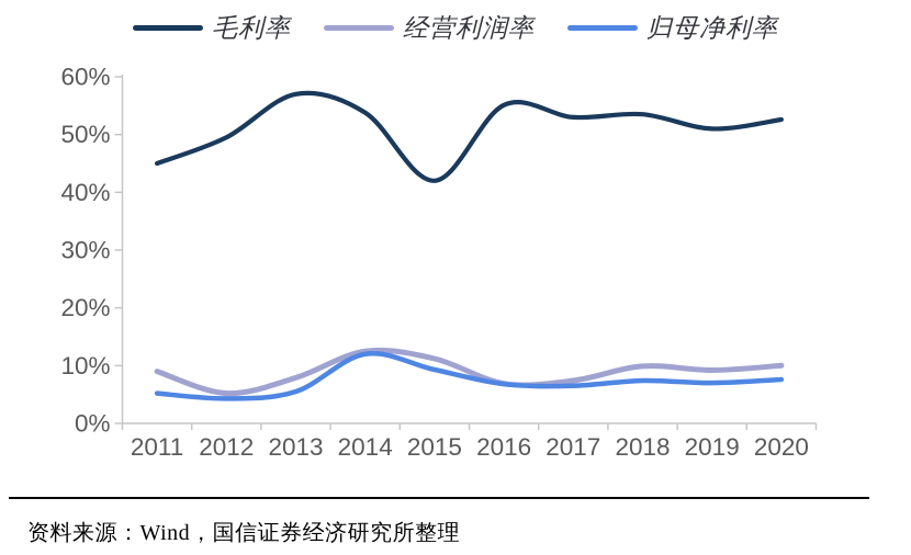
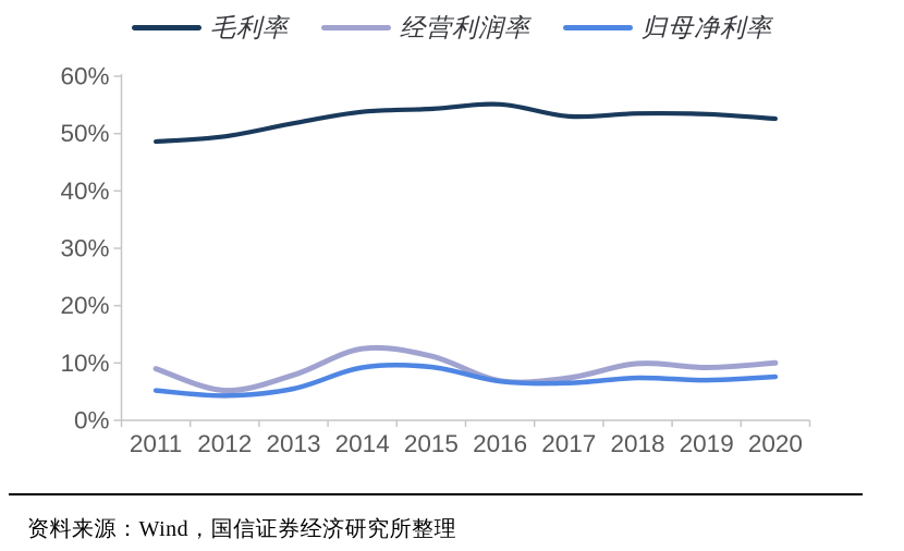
毛利率/2011: 45% -> 49%
毛利率/2013: 57% -> 52%
归母净利率/2014: 12% -> 9%
毛利率/2015: 42% -> 54%
毛利率/2019: 51% -> 53%
